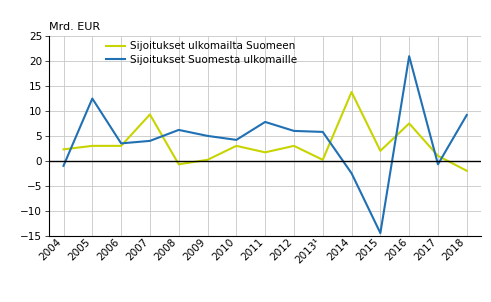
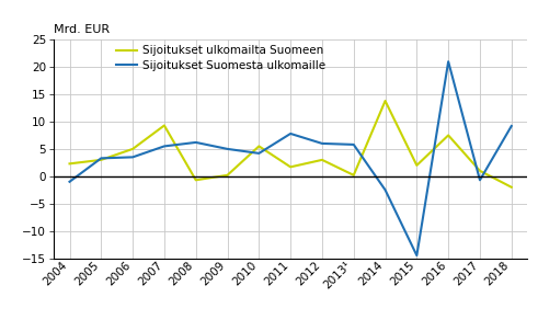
Sijoitukset Suomesta ulkomaille/2005: 12.5 -> 3.3
Sijoitukset ulkomailta Suomeen/2006: 3.0 -> 5.0
Sijoitukset Suomesta ulkomaille/2007: 4.0 -> 5.5
Sijoitukset ulkomailta Suomeen/2010: 3.0 -> 5.5
